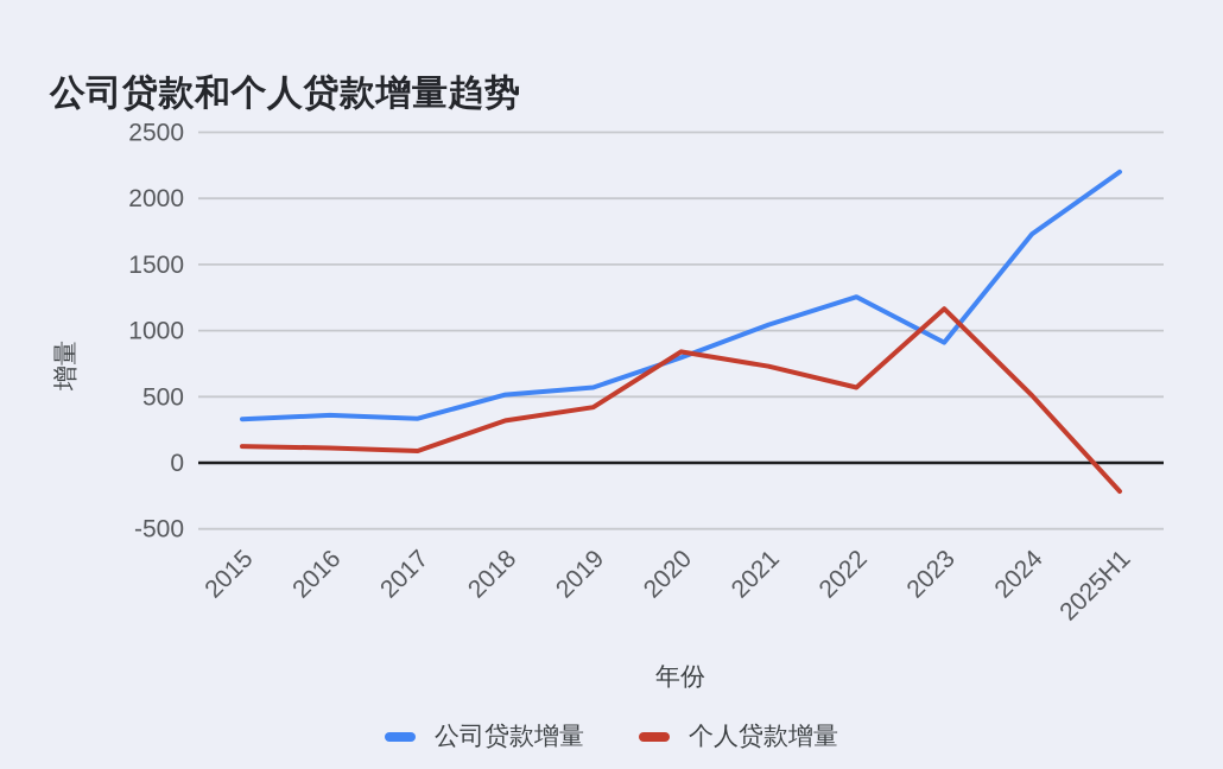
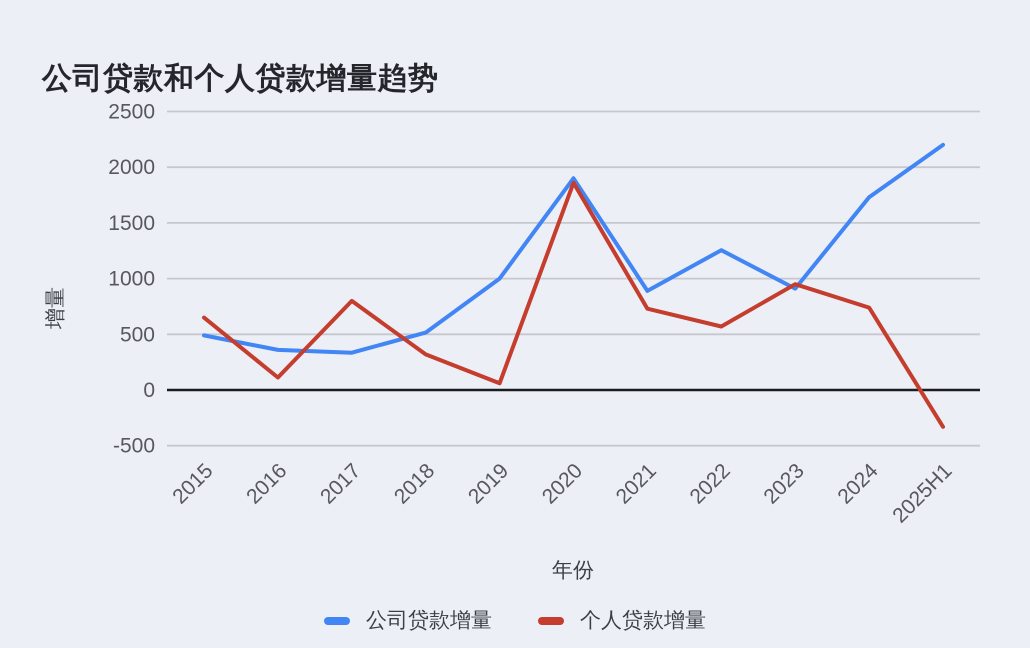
公司贷款增量/2015: 330 -> 490
个人贷款增量/2015: 120 -> 650
个人贷款增量/2017: 90 -> 800
公司贷款增量/2019: 570 -> 1000
个人贷款增量/2019: 420 -> 60
公司贷款增量/2020: 800 -> 1900
个人贷款增量/2020: 840 -> 1860
公司贷款增量/2021: 1040 -> 890
个人贷款增量/2023: 1160 -> 950
个人贷款增量/2024: 510 -> 740
个人贷款增量/2025H1: -220 -> -330
